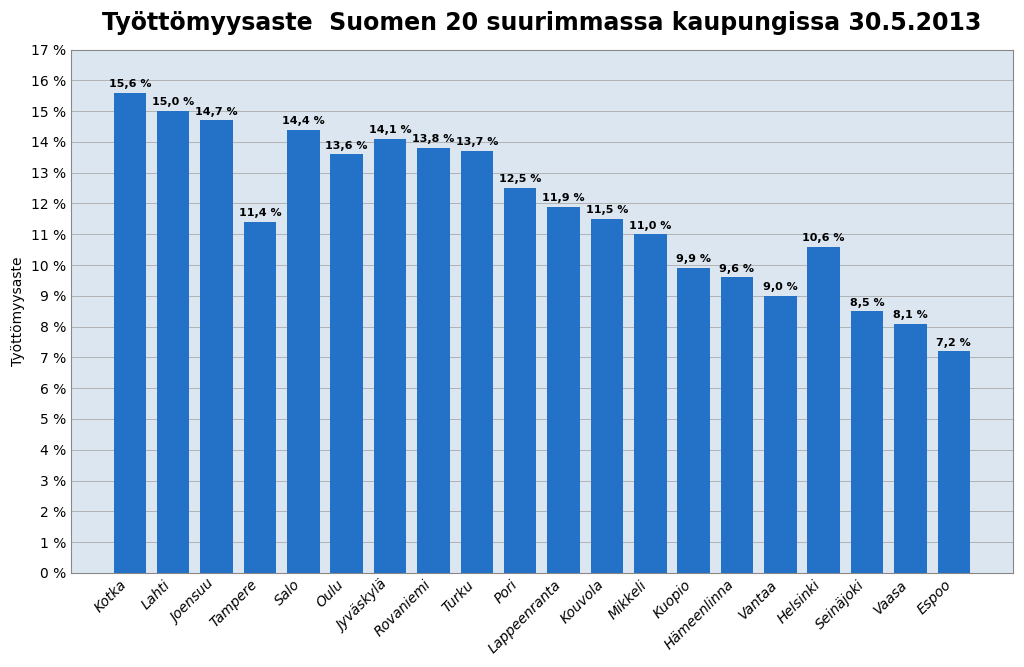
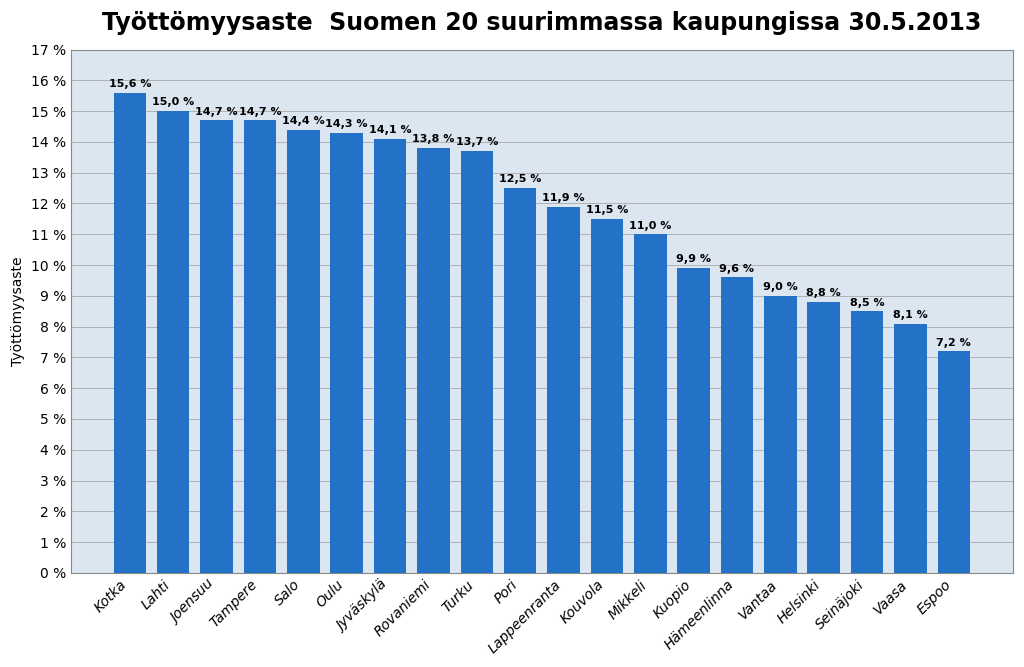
Tampere: 11,4 -> 14,7
Oulu: 13,6 -> 14,3
Helsinki: 10,6 -> 8,8
